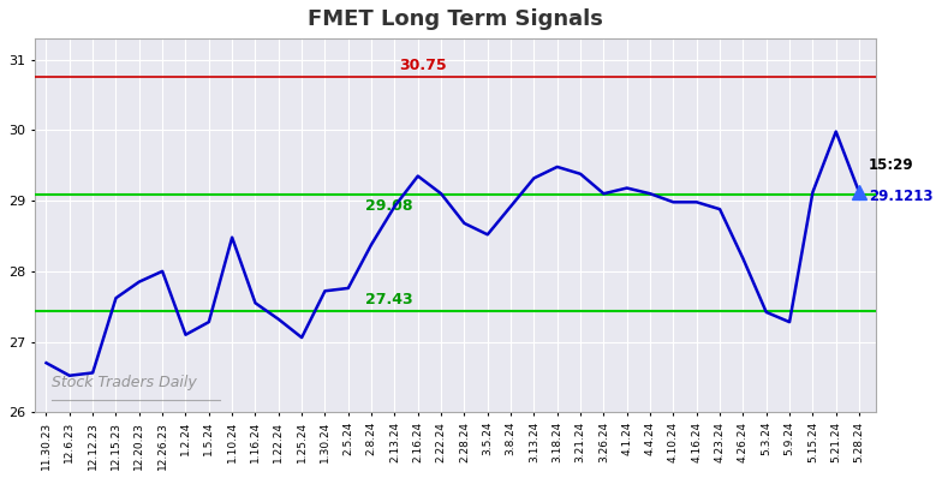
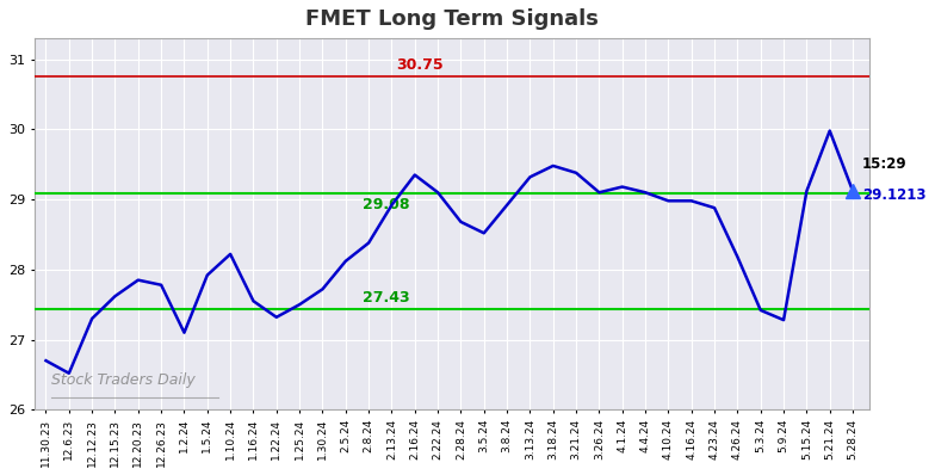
12.12.23: 26.56 -> 27.30
12.26.23: 28.00 -> 27.78
1.5.24: 27.28 -> 27.92
1.10.24: 28.48 -> 28.22
1.25.24: 27.06 -> 27.50
2.5.24: 27.76 -> 28.12
